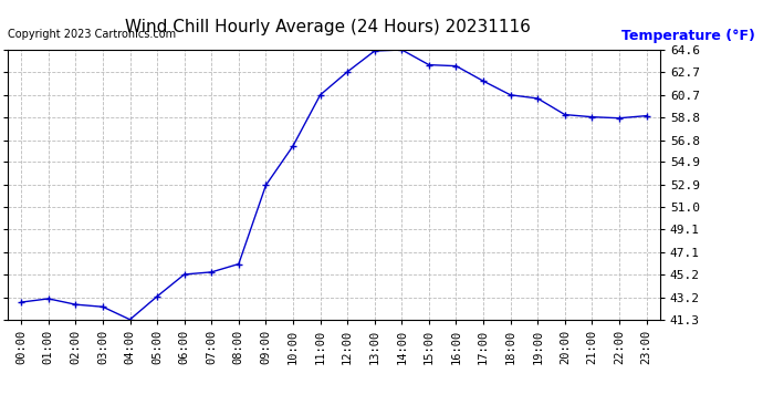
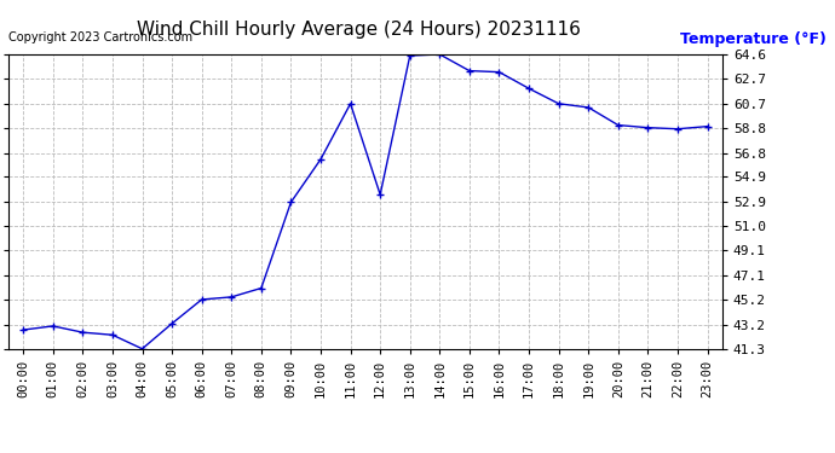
12:00: 62.7 -> 53.5
